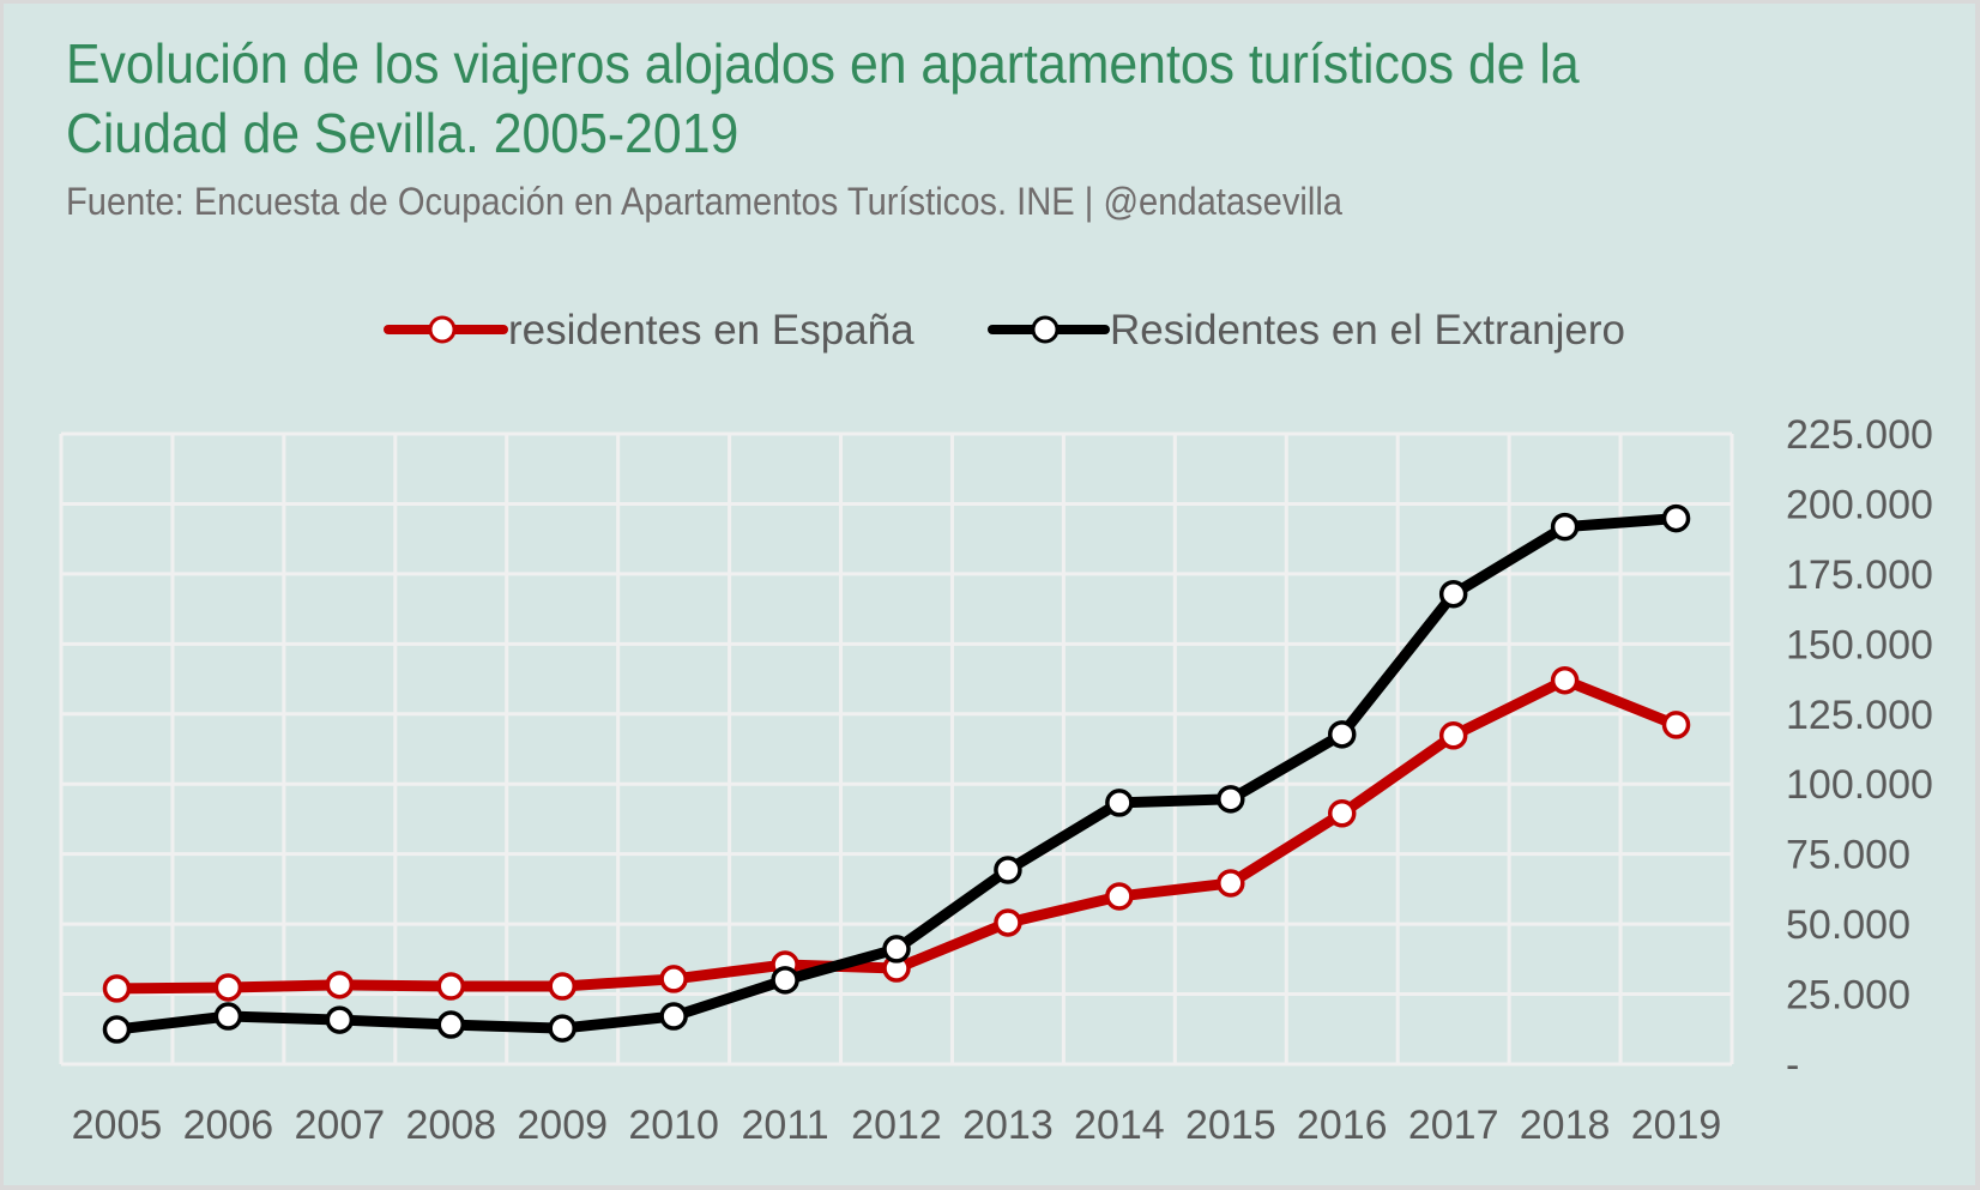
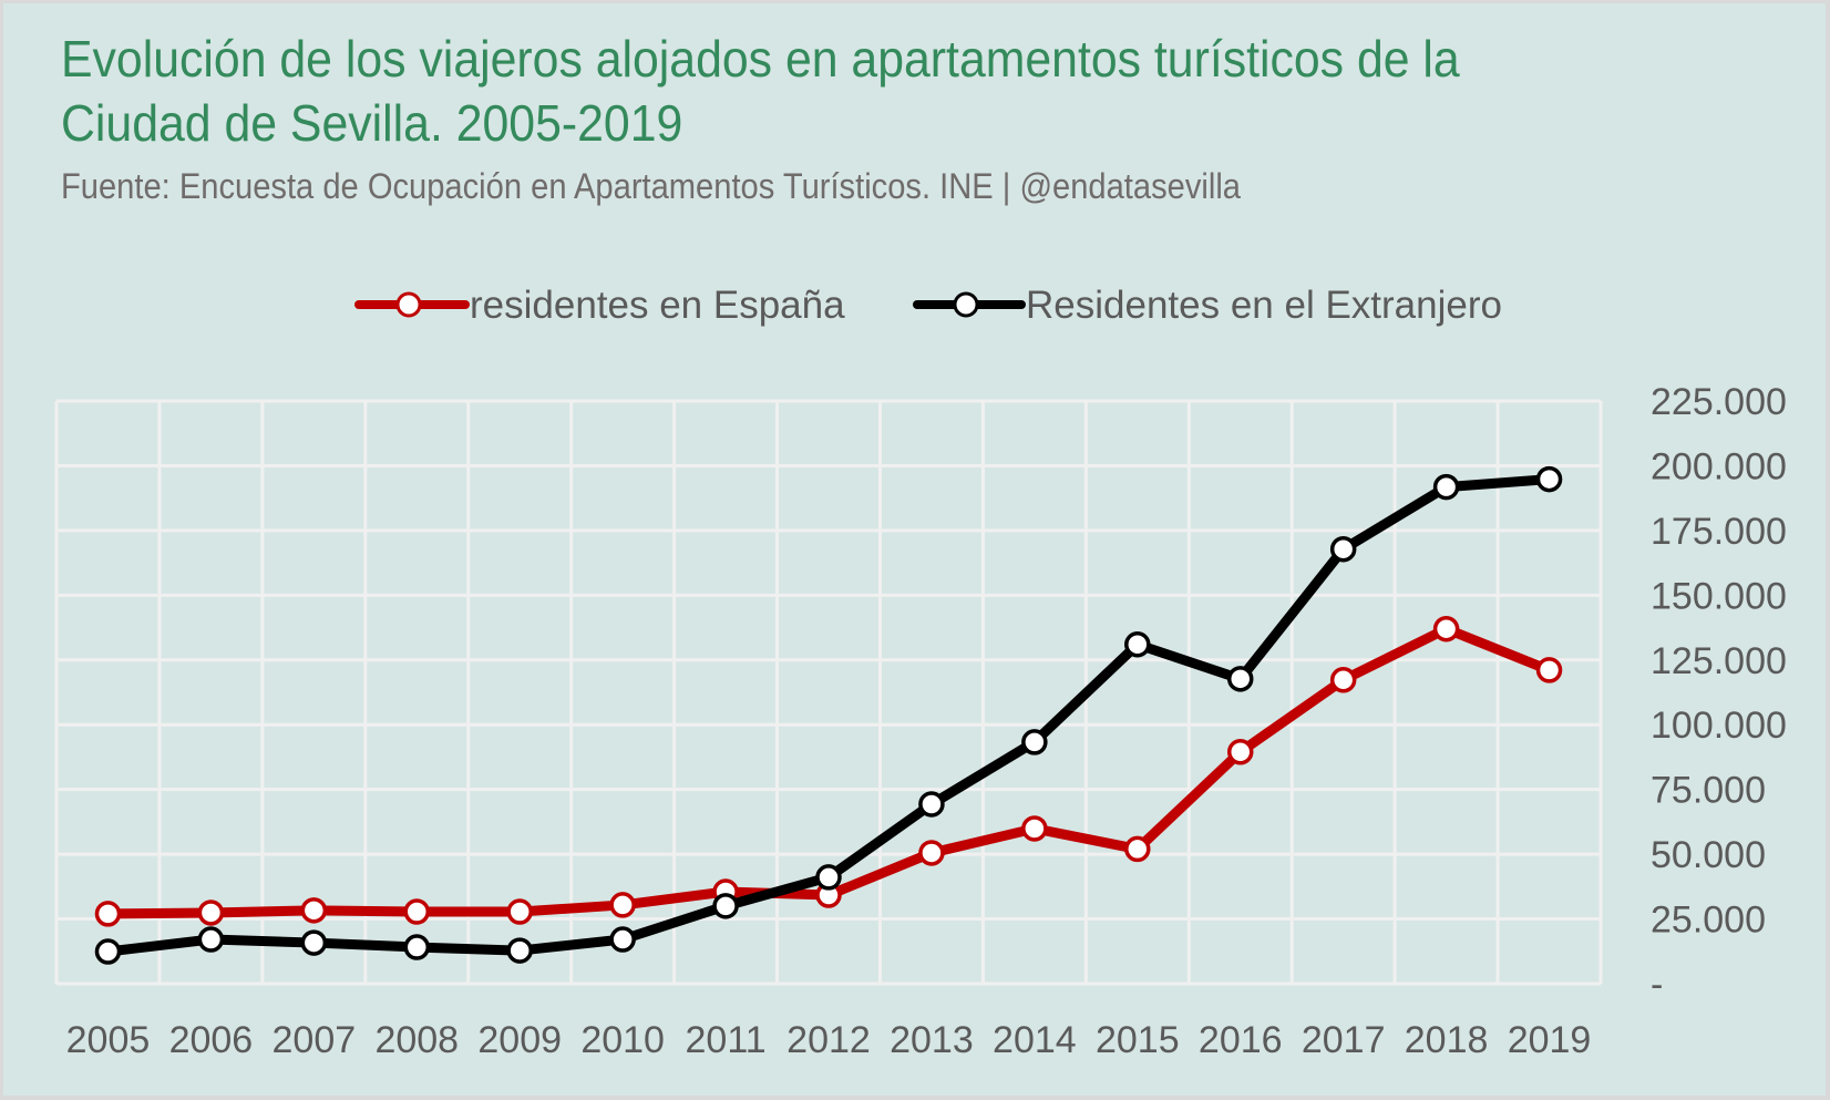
residentes en España/2015: 65000 -> 52000
Residentes en el Extranjero/2015: 95000 -> 131000
